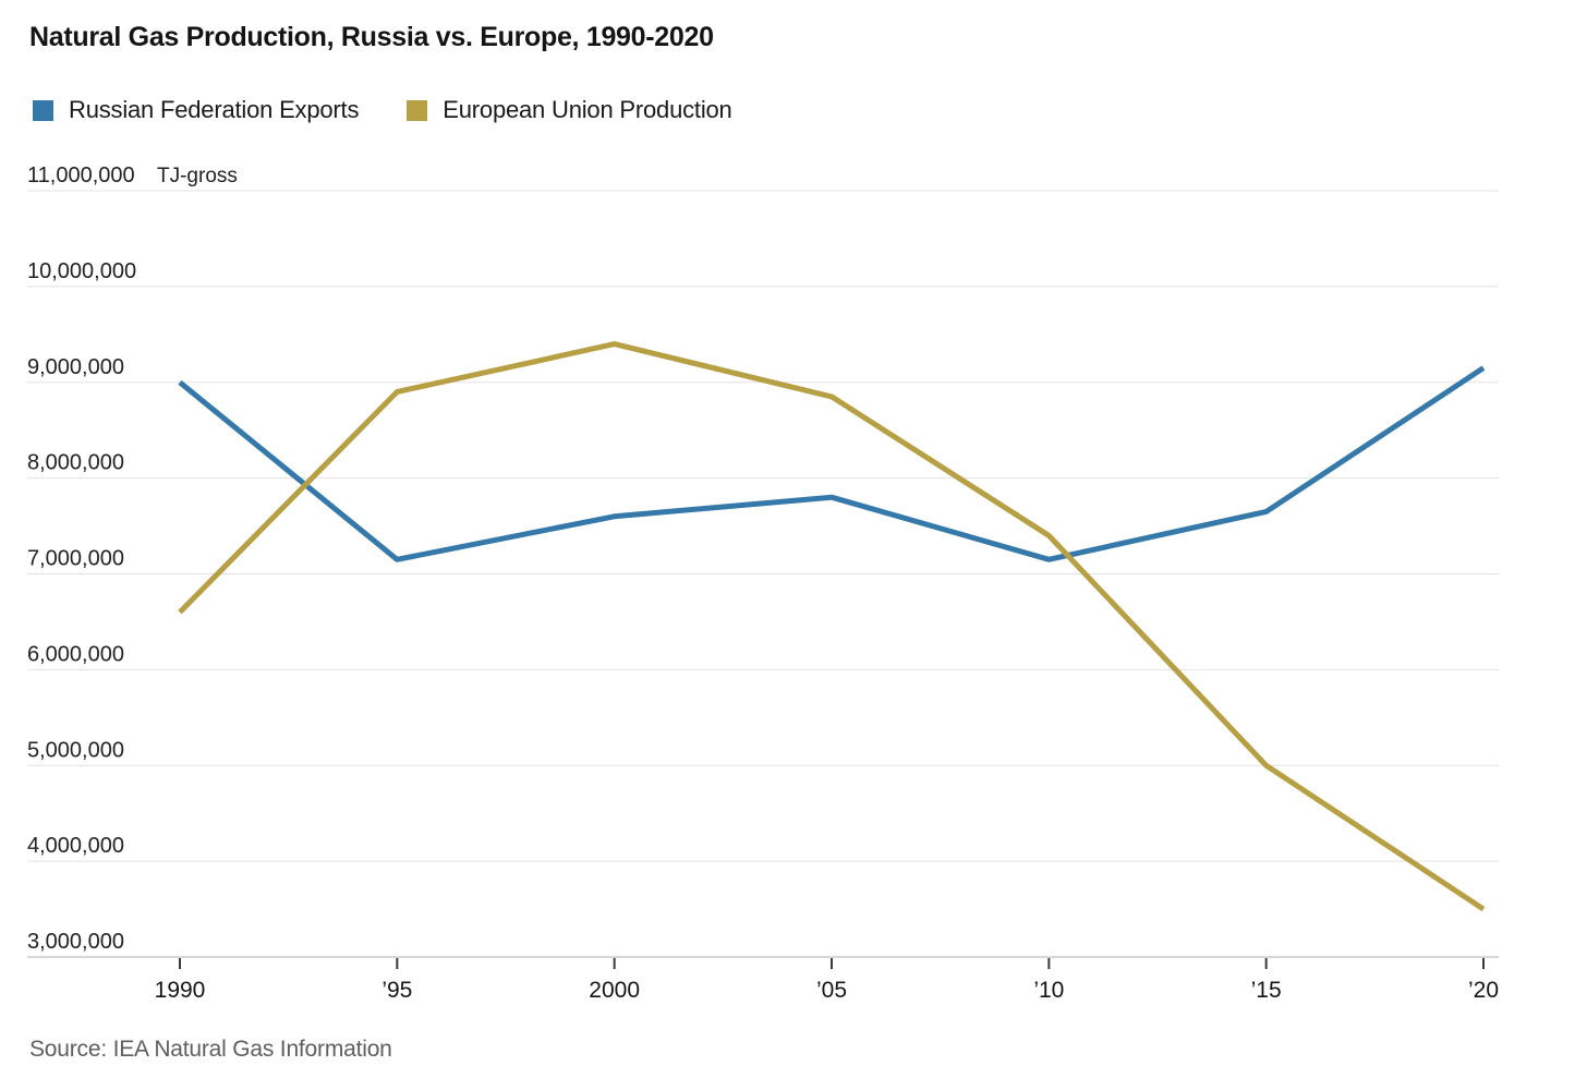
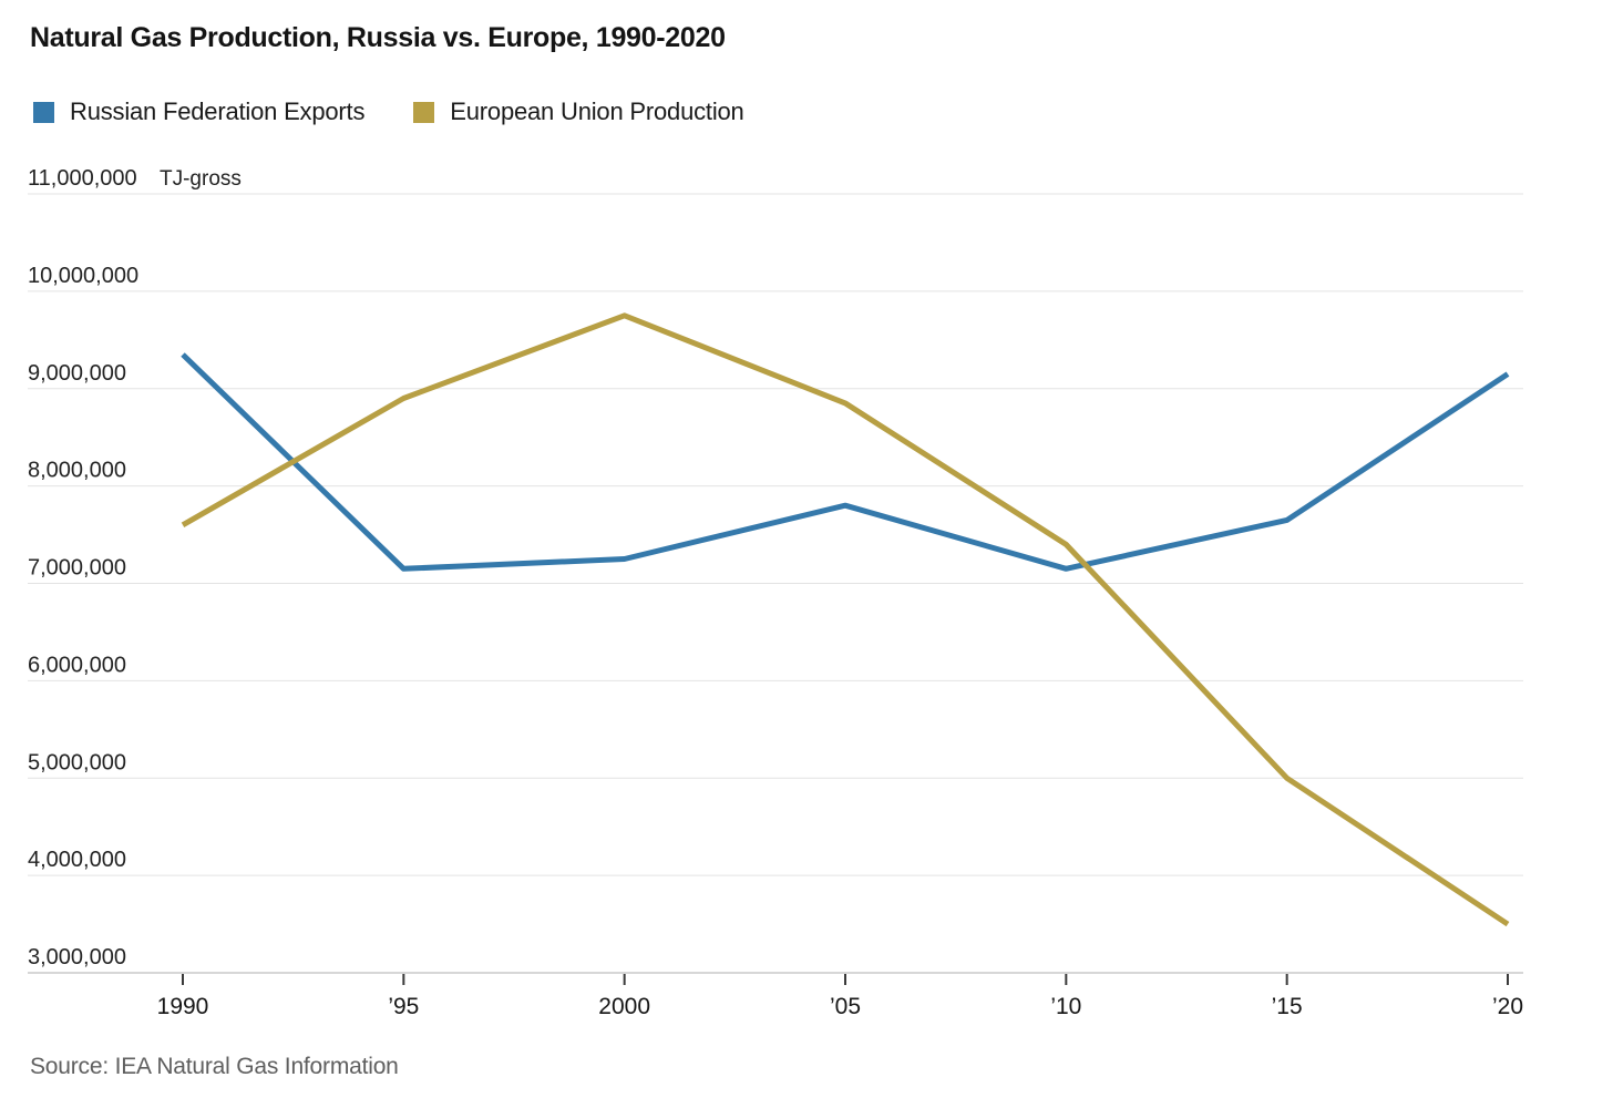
Russian Federation Exports/1990: 9000000 -> 9400000
European Union Production/1990: 6600000 -> 7600000
Russian Federation Exports/2000: 7600000 -> 7200000
European Union Production/2000: 9400000 -> 9800000
